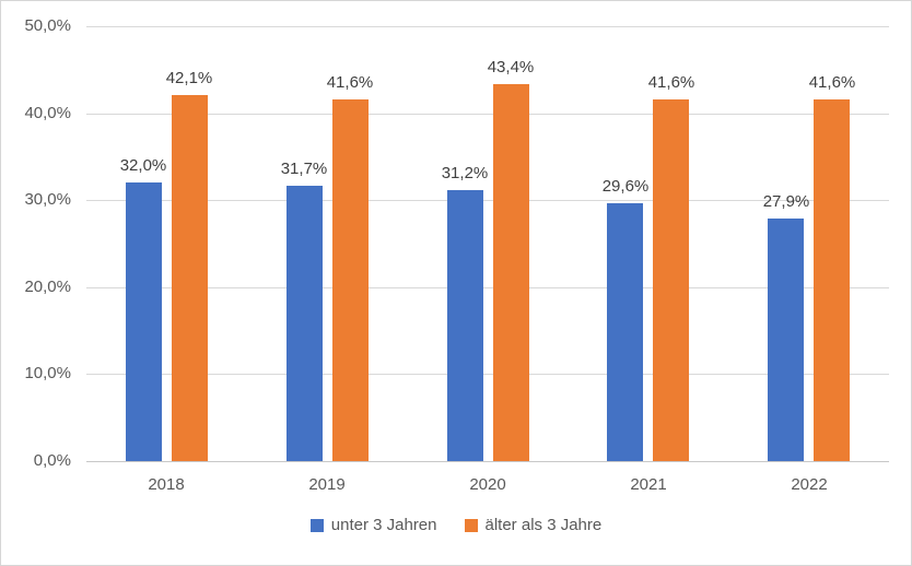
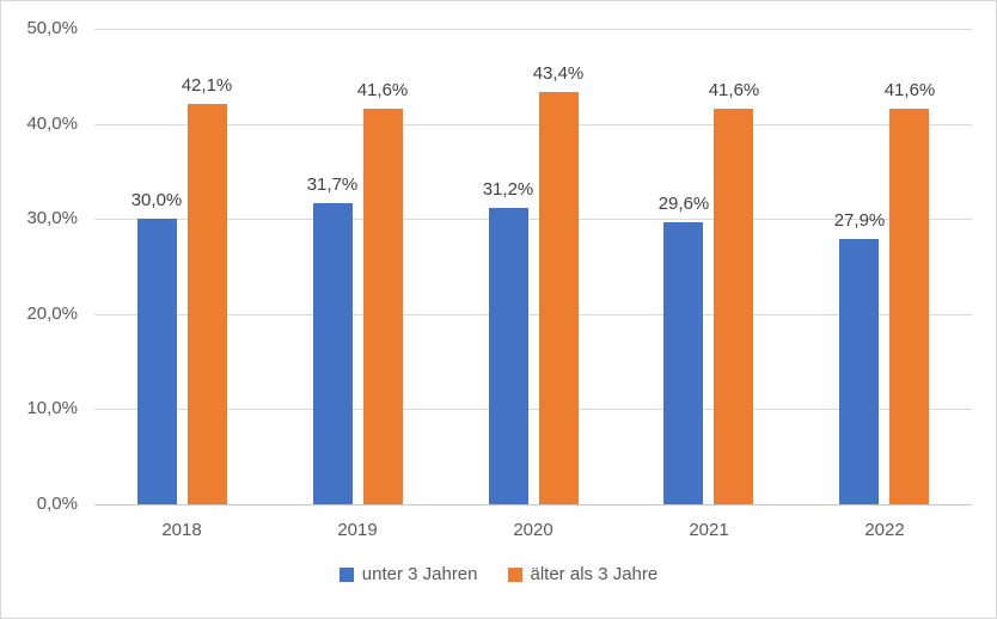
unter 3 Jahren/2018: 32,0% -> 30,0%
